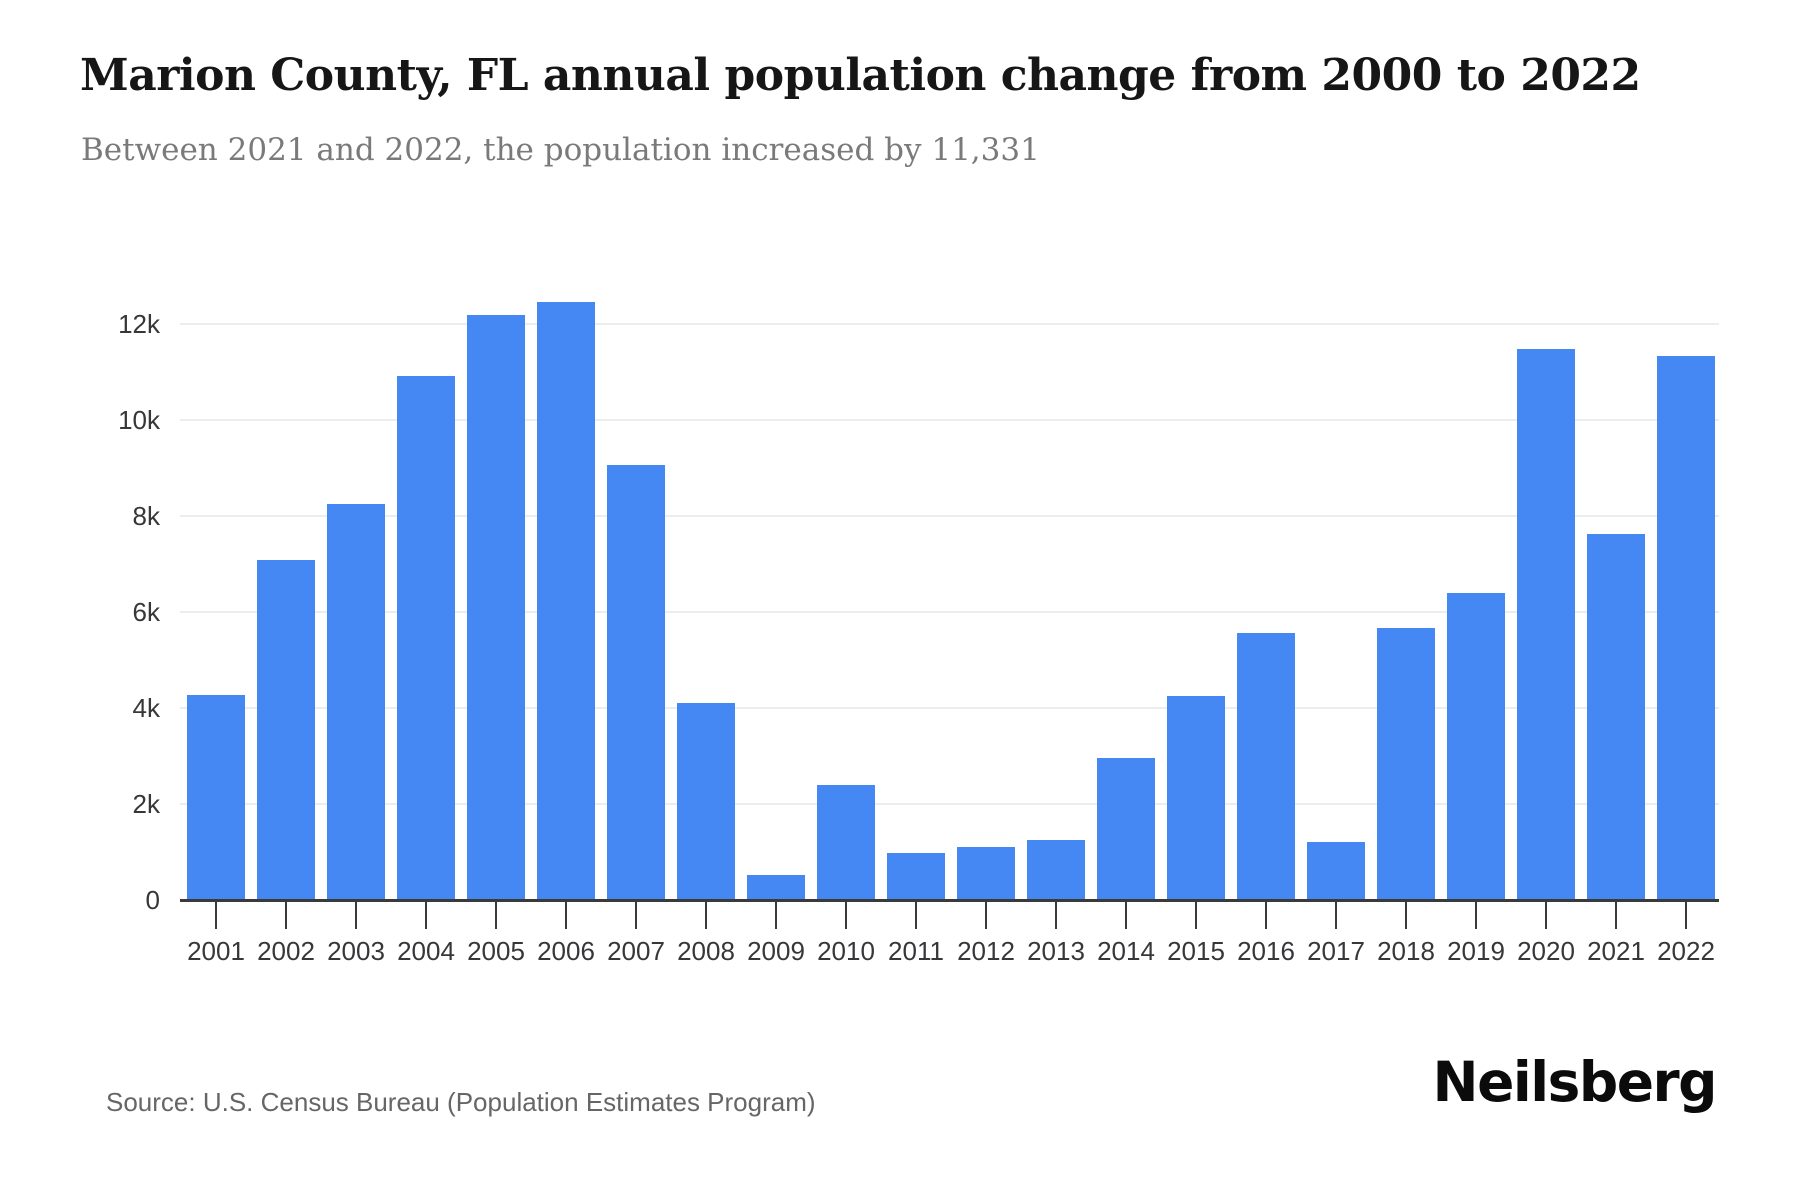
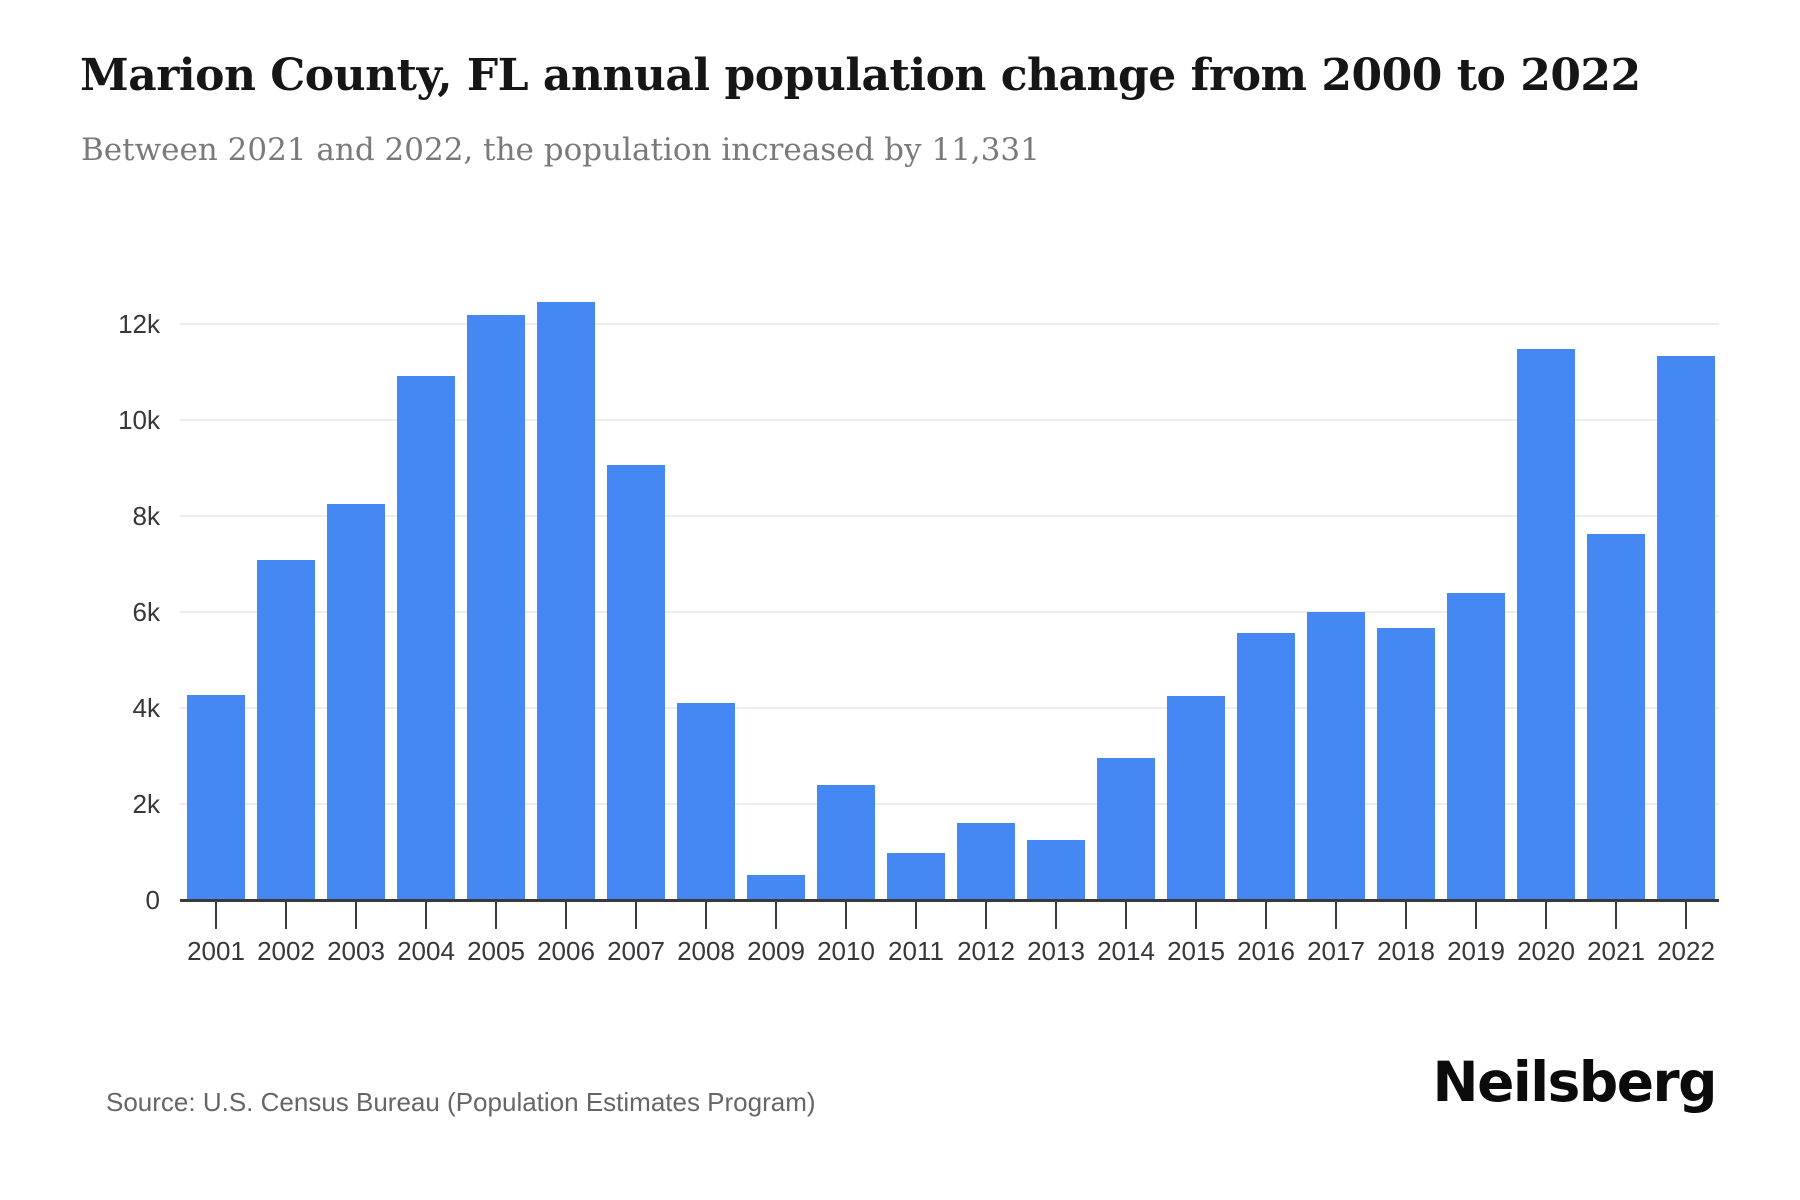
2012: 1.1k -> 1.6k
2017: 1.2k -> 6.0k
